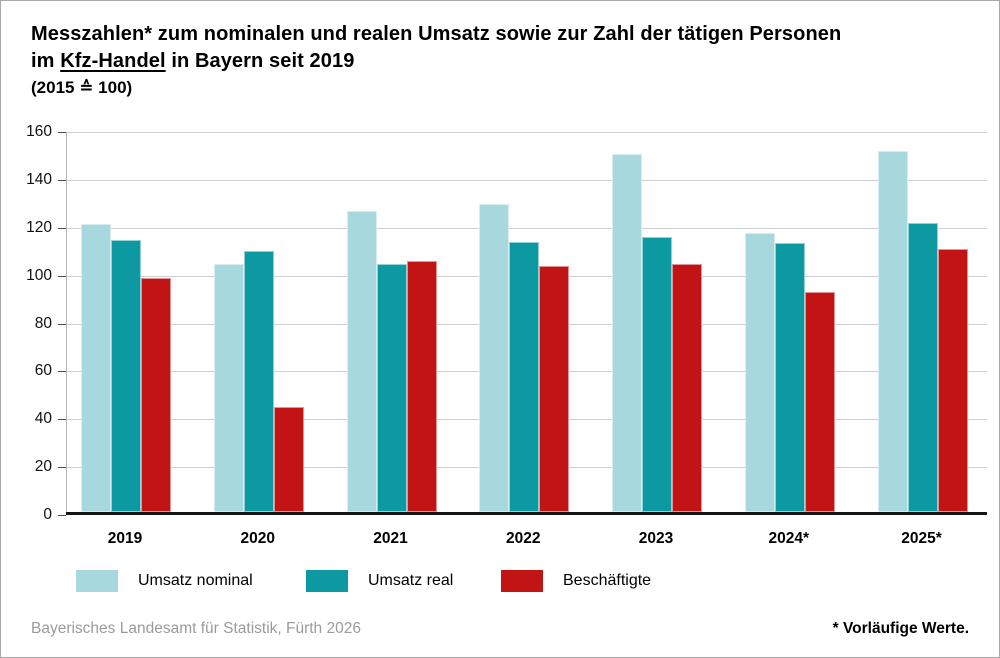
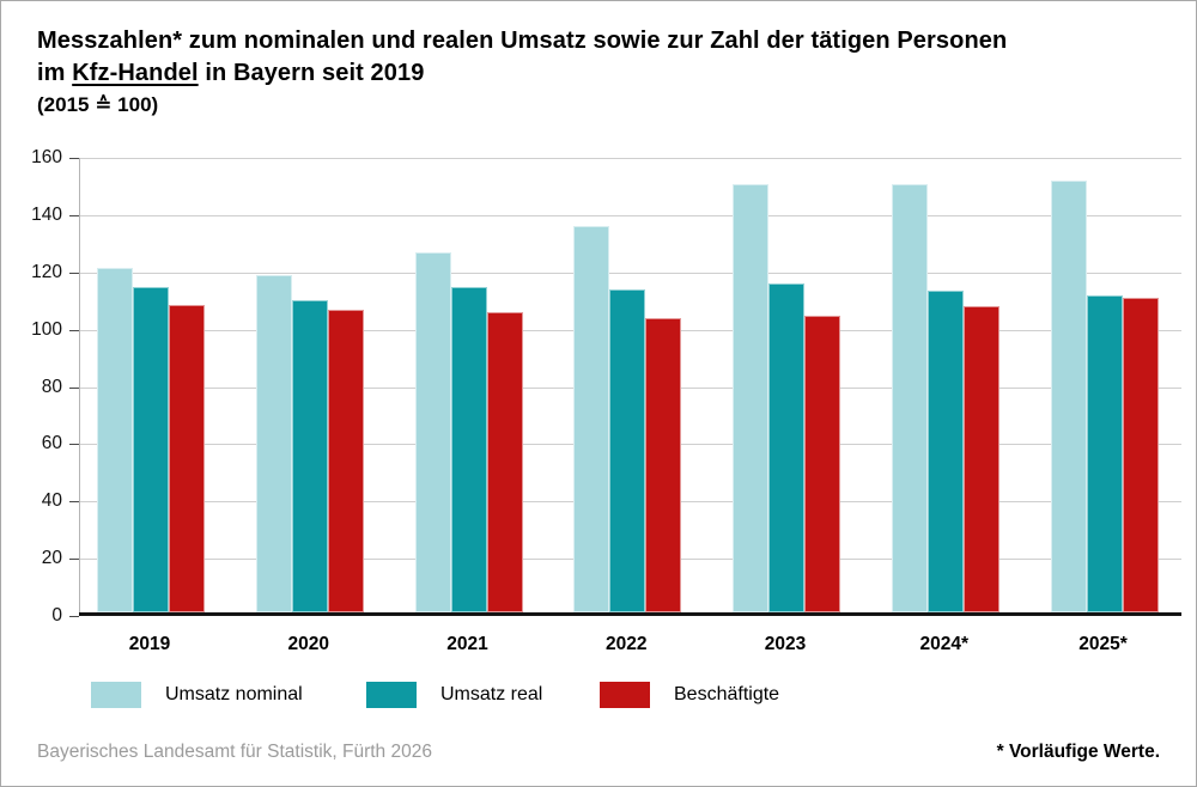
Beschäftigte/2019: 99 -> 108
Umsatz nominal/2020: 105 -> 119
Beschäftigte/2020: 45 -> 107
Umsatz real/2021: 105 -> 115
Umsatz nominal/2022: 130 -> 136
Umsatz nominal/2024*: 118 -> 151
Beschäftigte/2024*: 93 -> 108
Umsatz real/2025*: 122 -> 112
